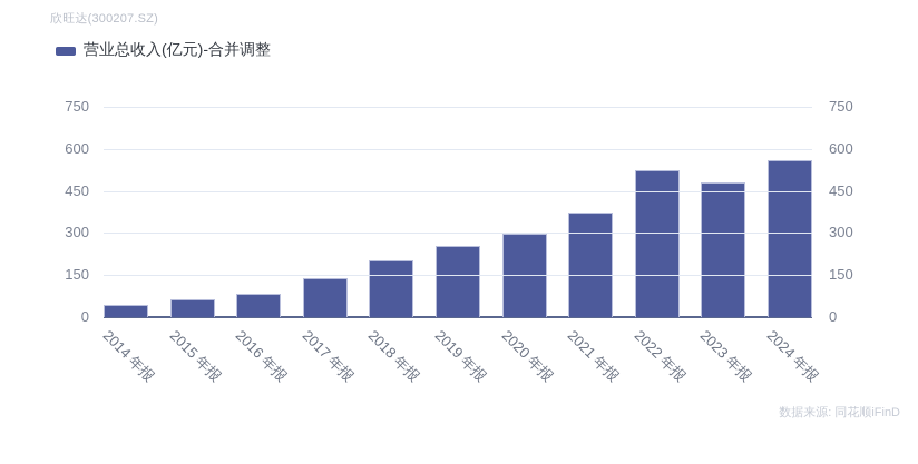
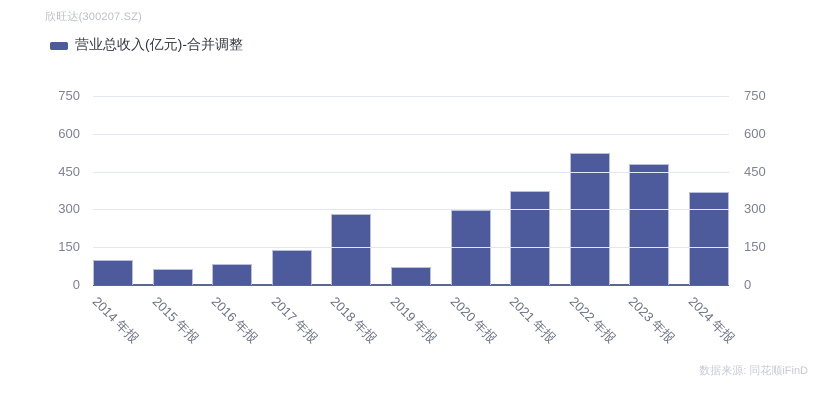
2014 年报: 40 -> 100
2018 年报: 200 -> 280
2019 年报: 250 -> 70
2024 年报: 560 -> 370
